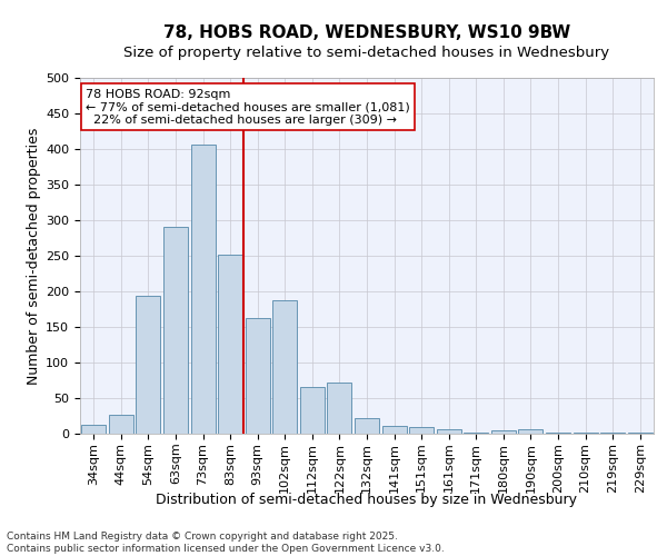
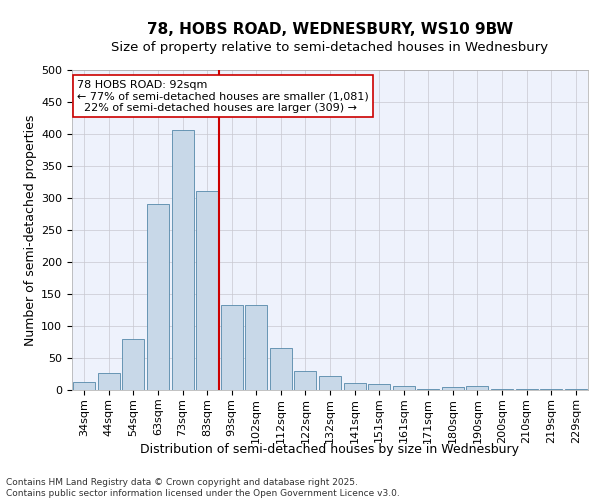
54sqm: 194 -> 79
83sqm: 252 -> 311
93sqm: 162 -> 133
102sqm: 188 -> 133
122sqm: 72 -> 29
